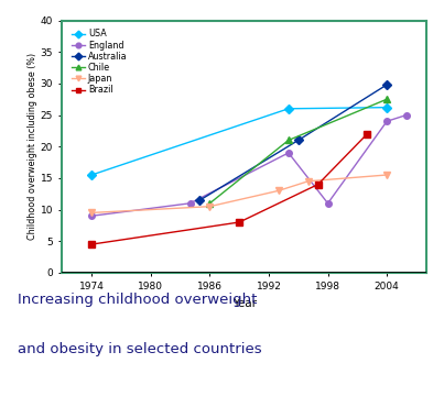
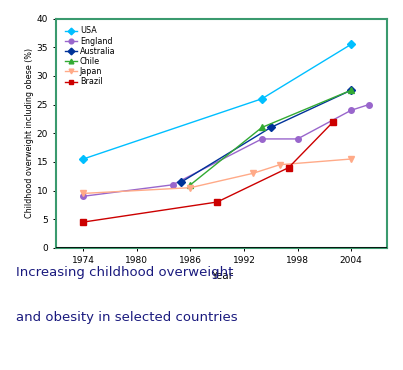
England/1998: 11 -> 19
USA/2004: 26.2 -> 35.5
Australia/2004: 29.8 -> 27.5
